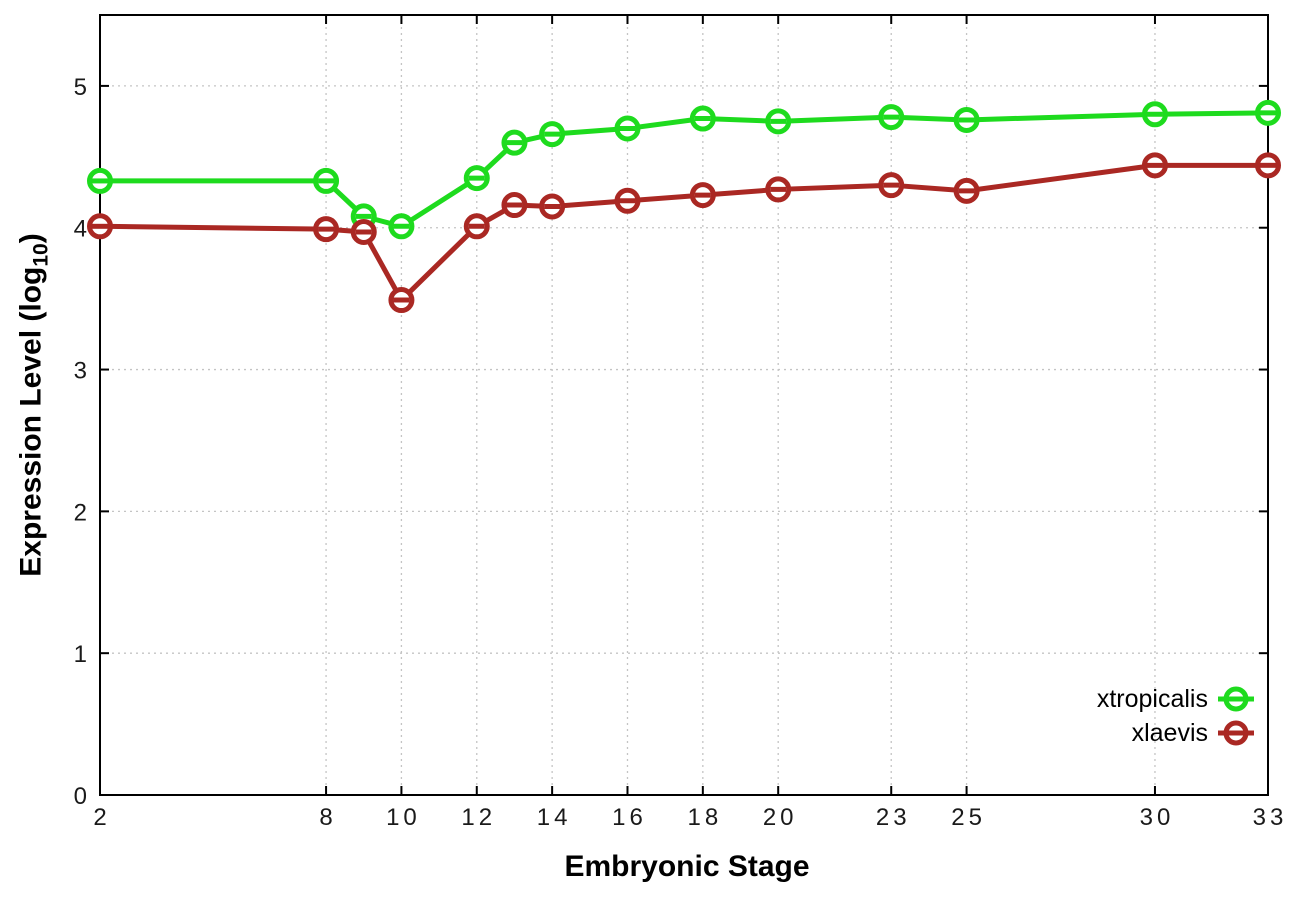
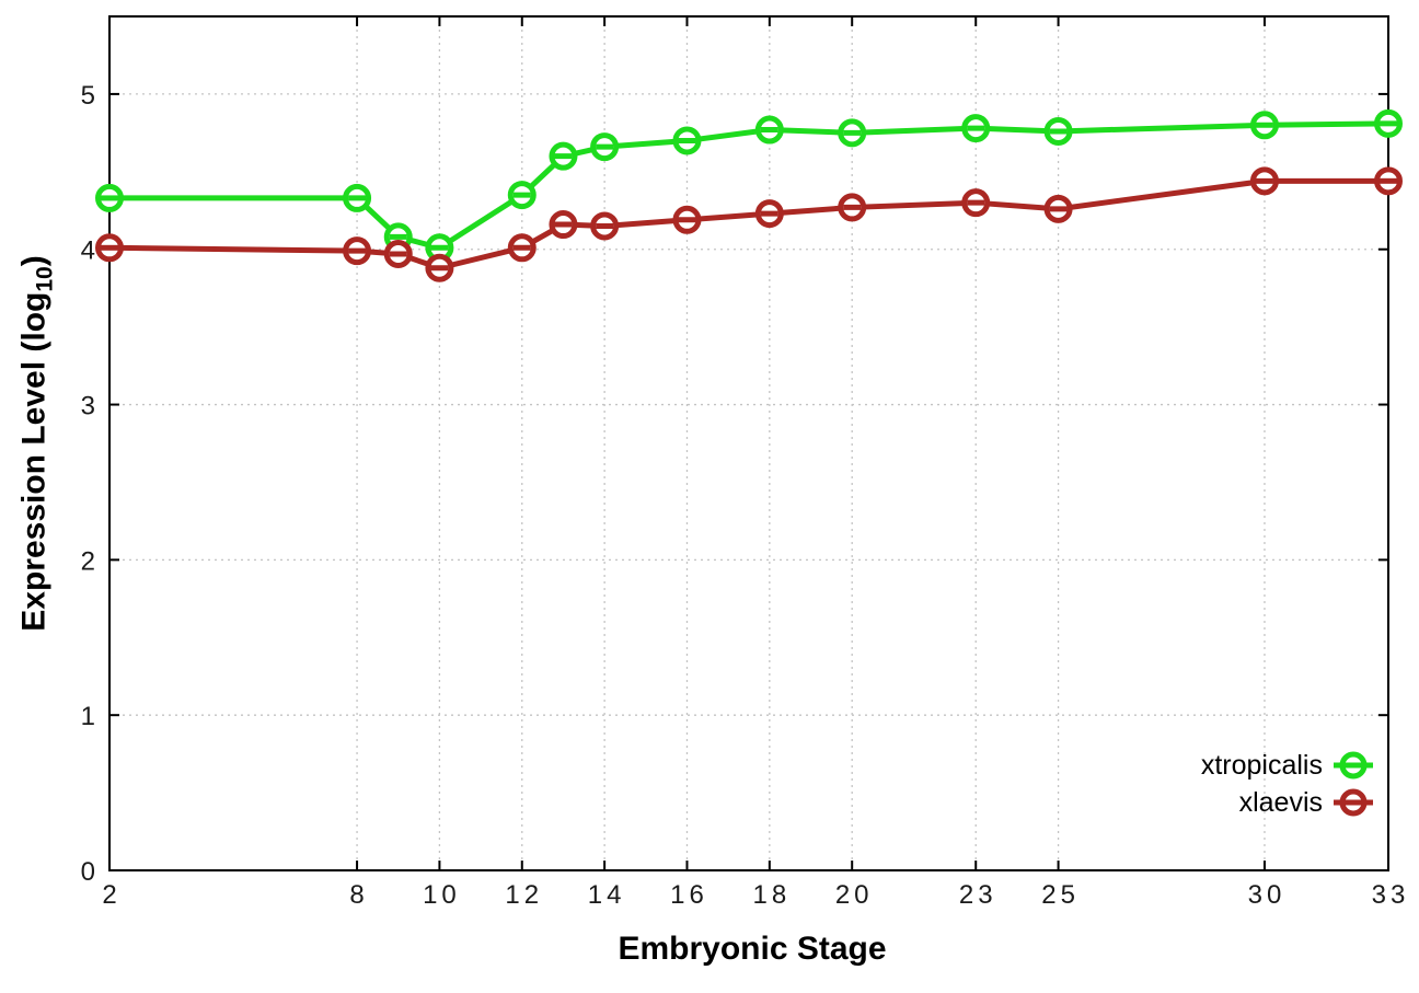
xlaevis/10: 3.49 -> 3.88
